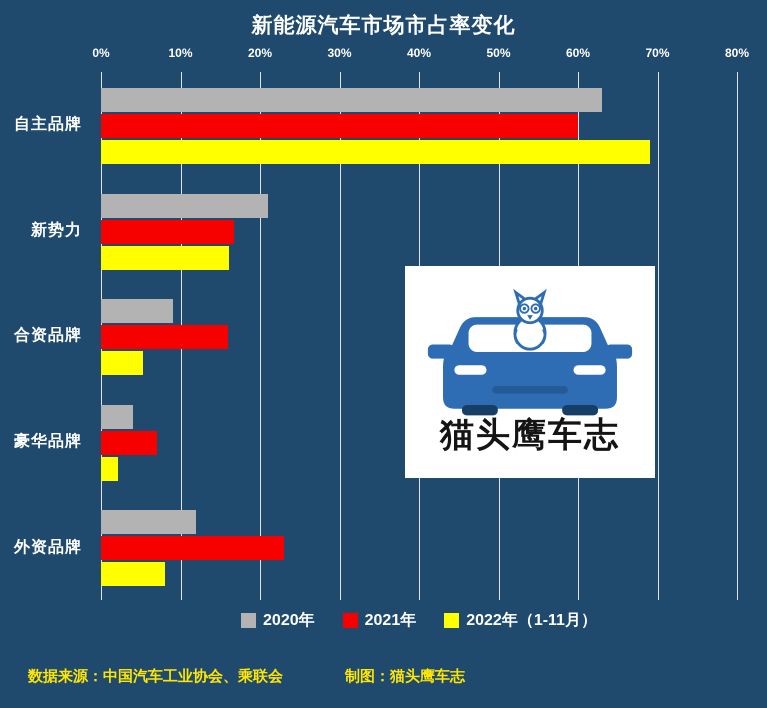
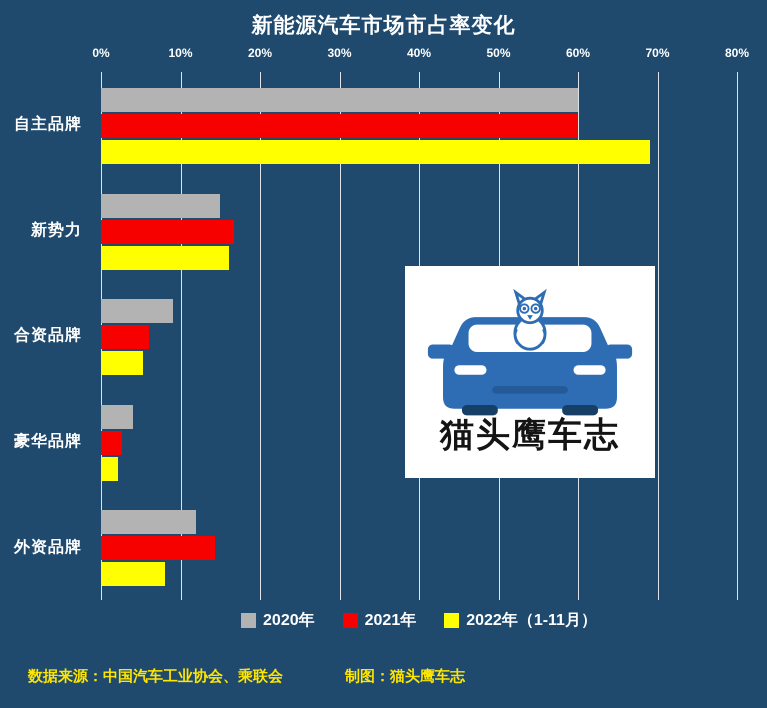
2020年/自主品牌: 63% -> 60%
2020年/新势力: 21% -> 15%
2021年/合资品牌: 16% -> 6%
2021年/豪华品牌: 7% -> 3%
2021年/外资品牌: 23% -> 14%
